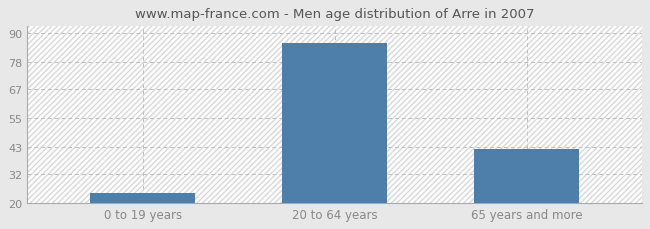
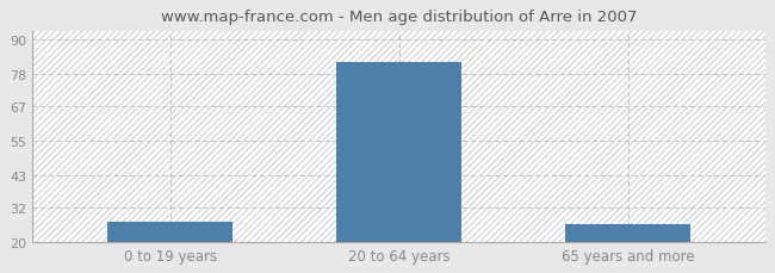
0 to 19 years: 24 -> 27
20 to 64 years: 86 -> 82
65 years and more: 42 -> 26
